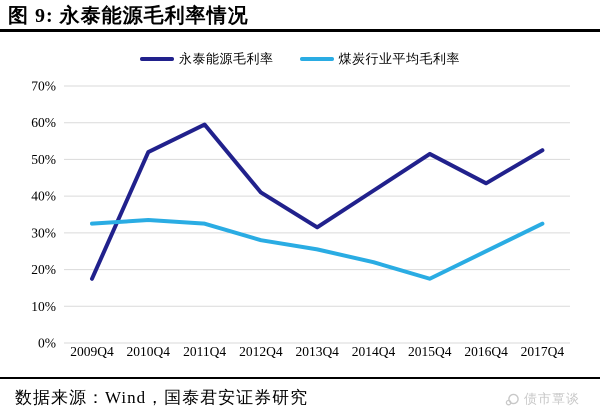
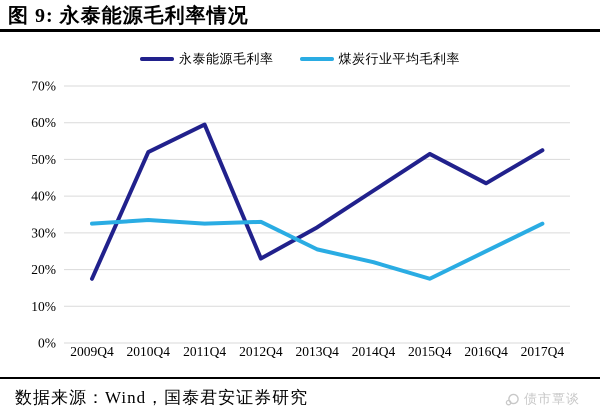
永泰能源毛利率/2012Q4: 41% -> 23%
煤炭行业平均毛利率/2012Q4: 28% -> 33%
